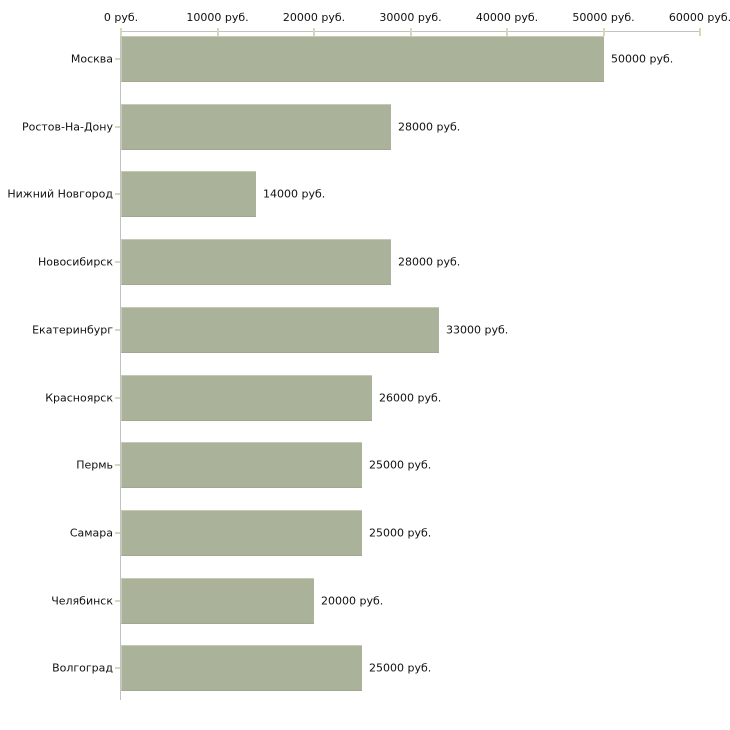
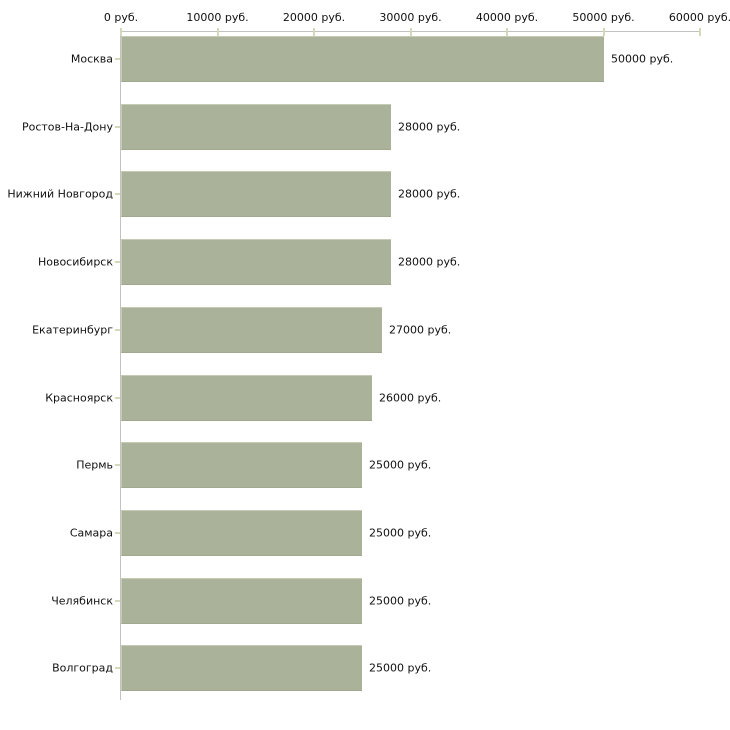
Нижний Новгород: 14000 -> 28000
Екатеринбург: 33000 -> 27000
Челябинск: 20000 -> 25000
